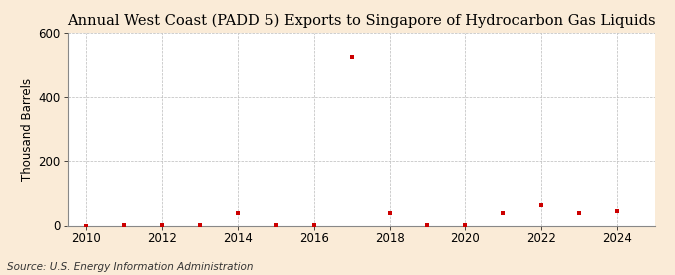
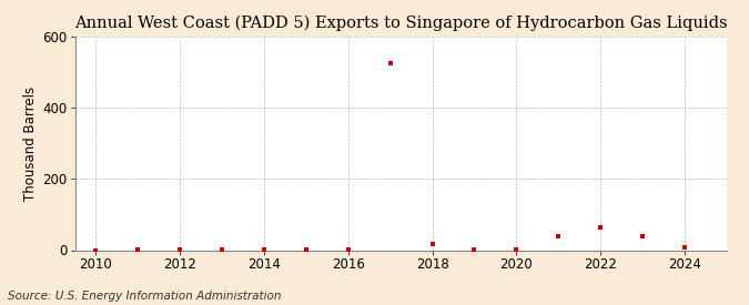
2014: 40 -> 3
2018: 40 -> 18
2024: 45 -> 7
